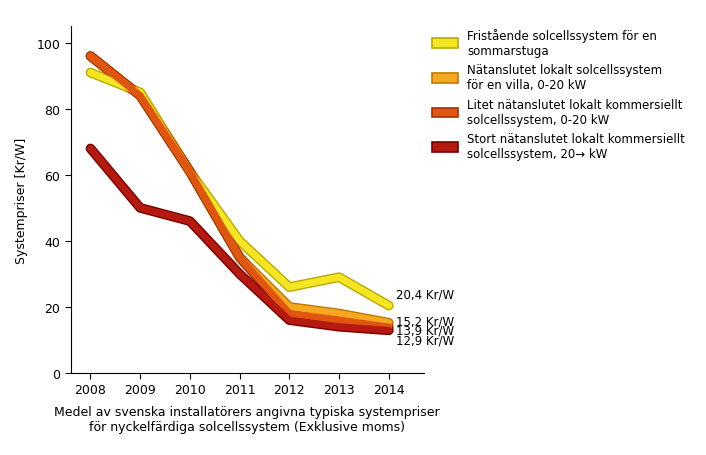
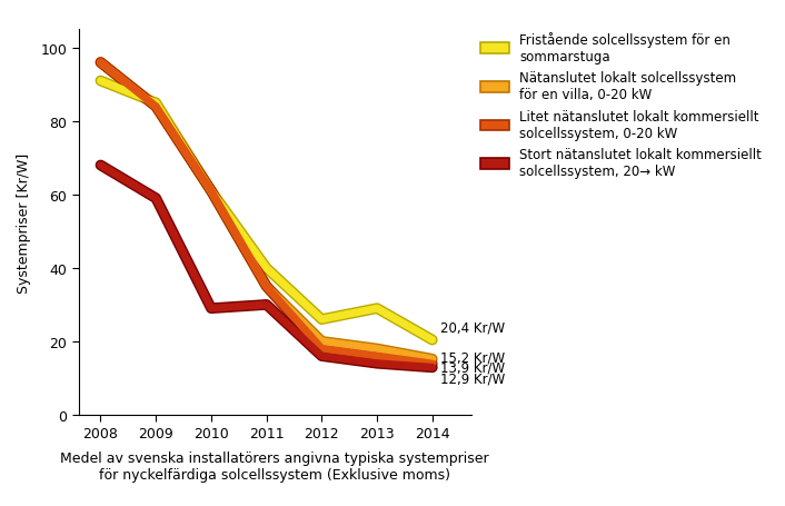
Stort nätanslutet lokalt kommersiellt solcellssystem, 20→ kW/2009: 50.0 -> 59.0
Stort nätanslutet lokalt kommersiellt solcellssystem, 20→ kW/2010: 46.0 -> 29.0
